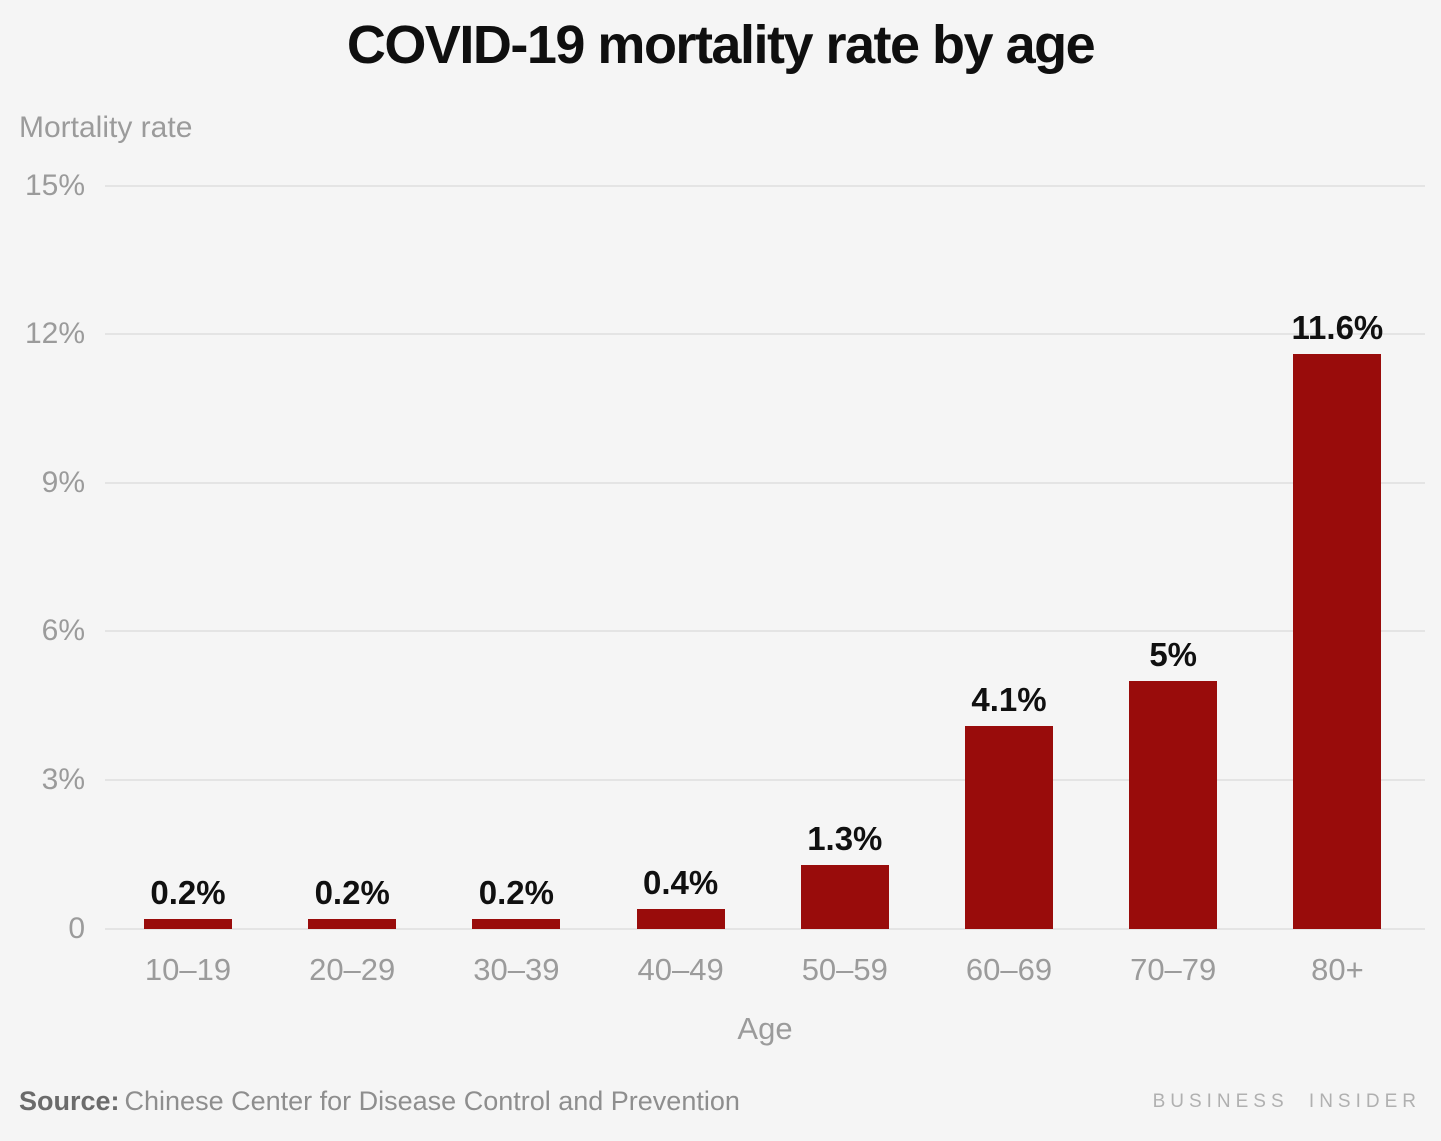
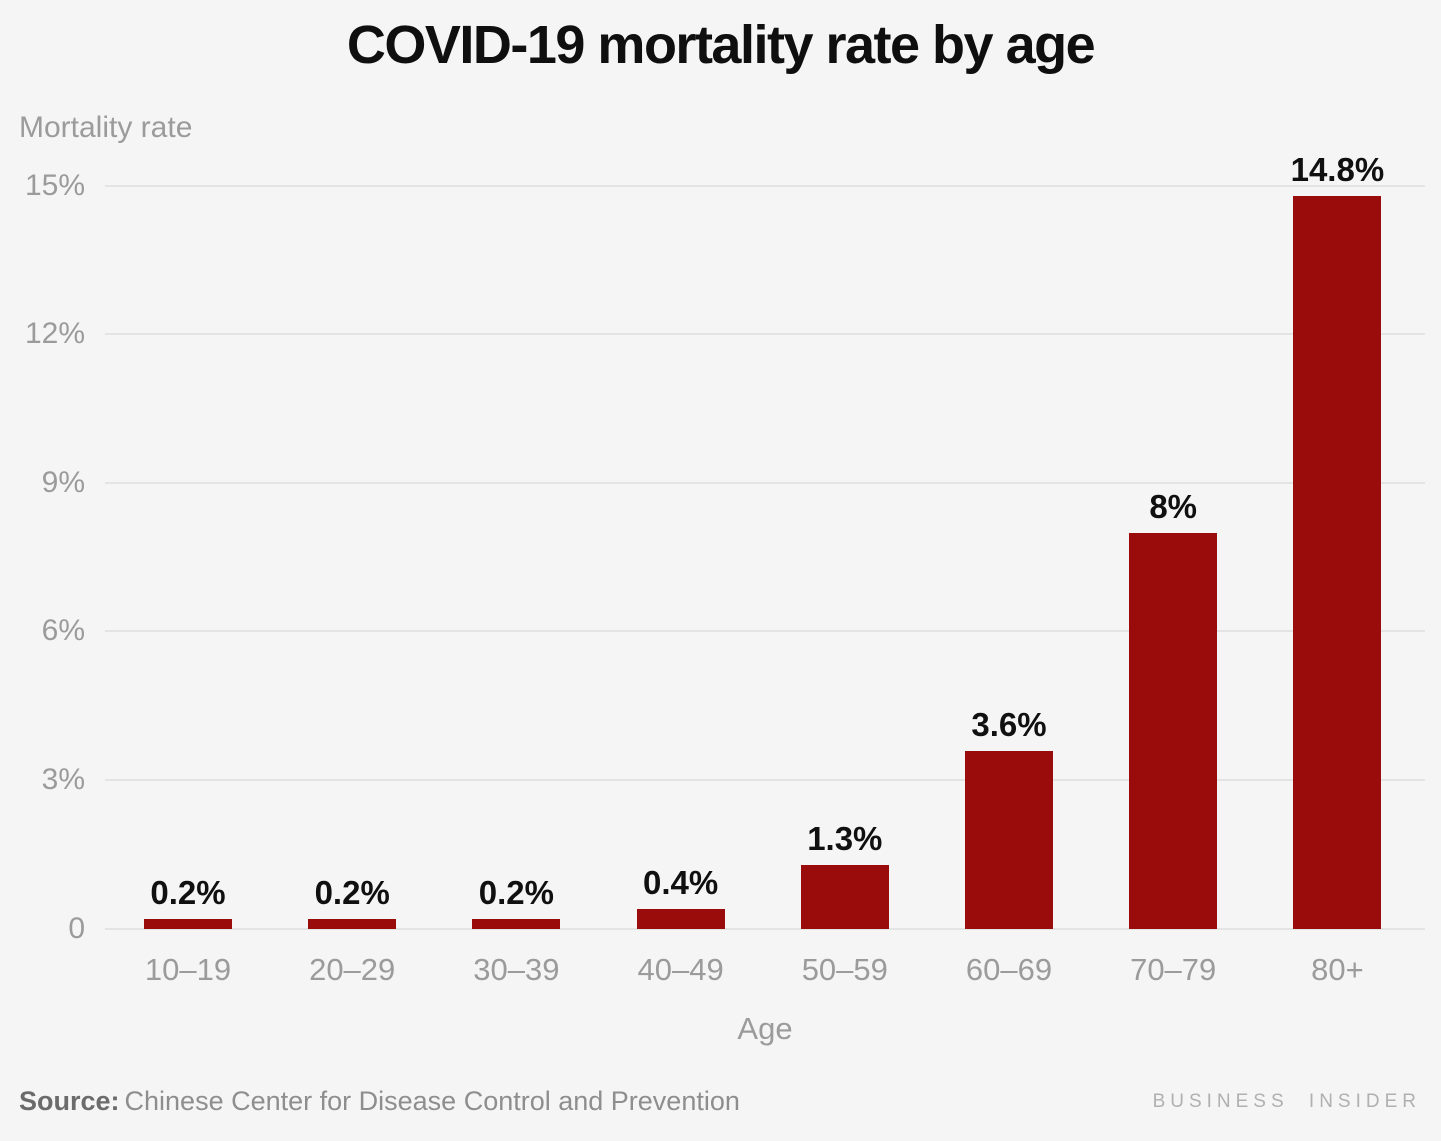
60–69: 4.1% -> 3.6%
70–79: 5% -> 8%
80+: 11.6% -> 14.8%
